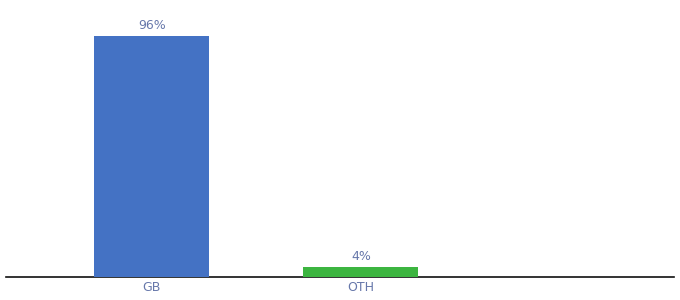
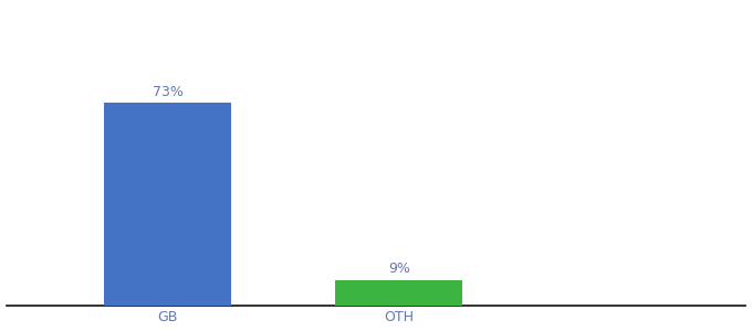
GB: 96% -> 73%
OTH: 4% -> 9%
